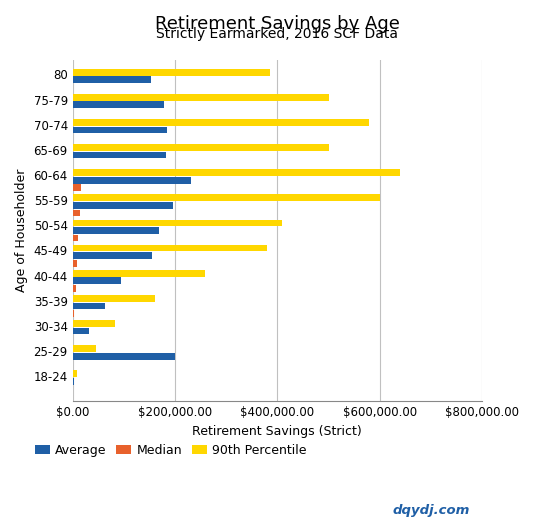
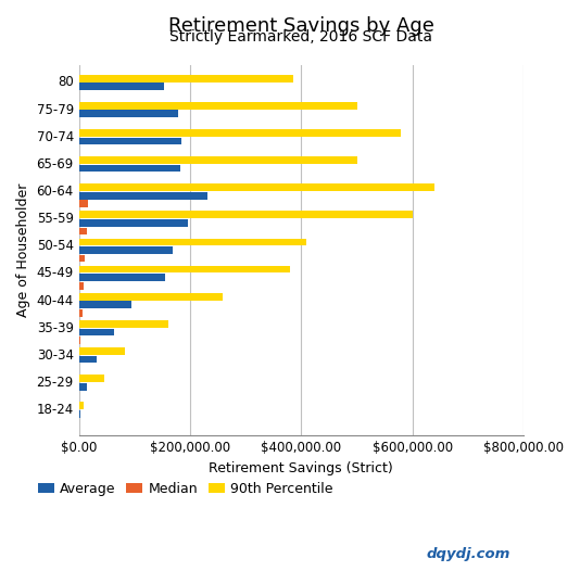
Average/25-29: $200,000 -> $14,000
